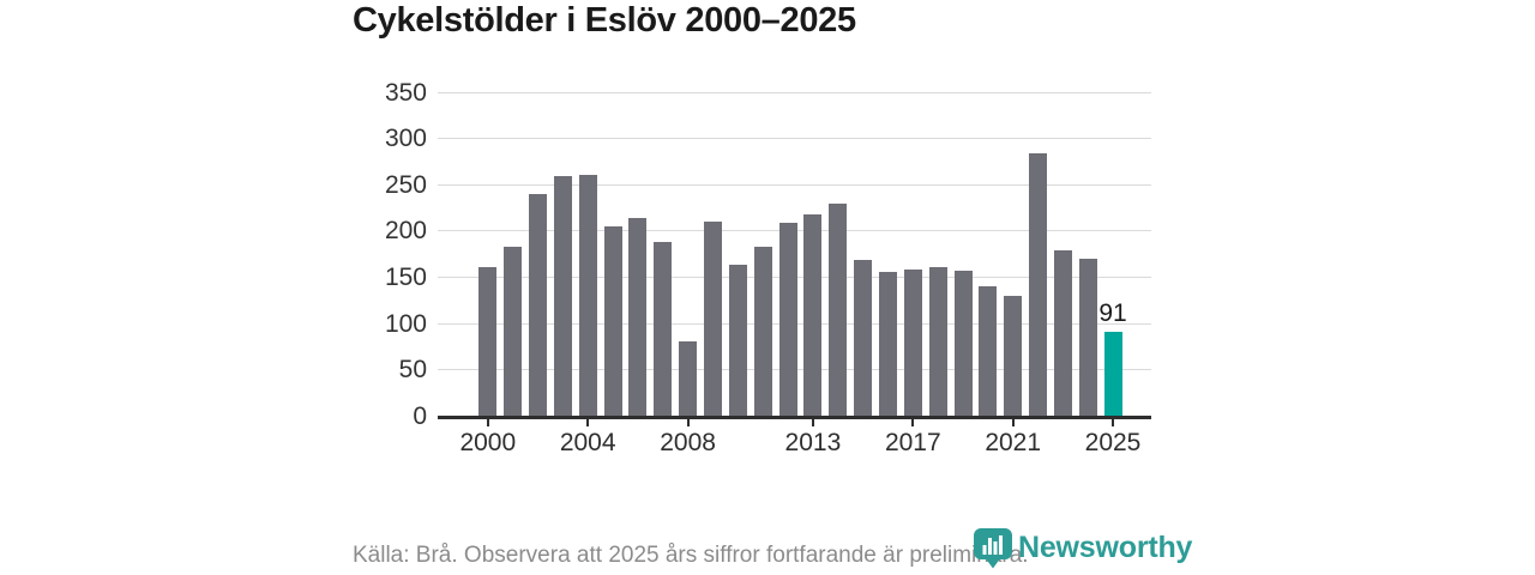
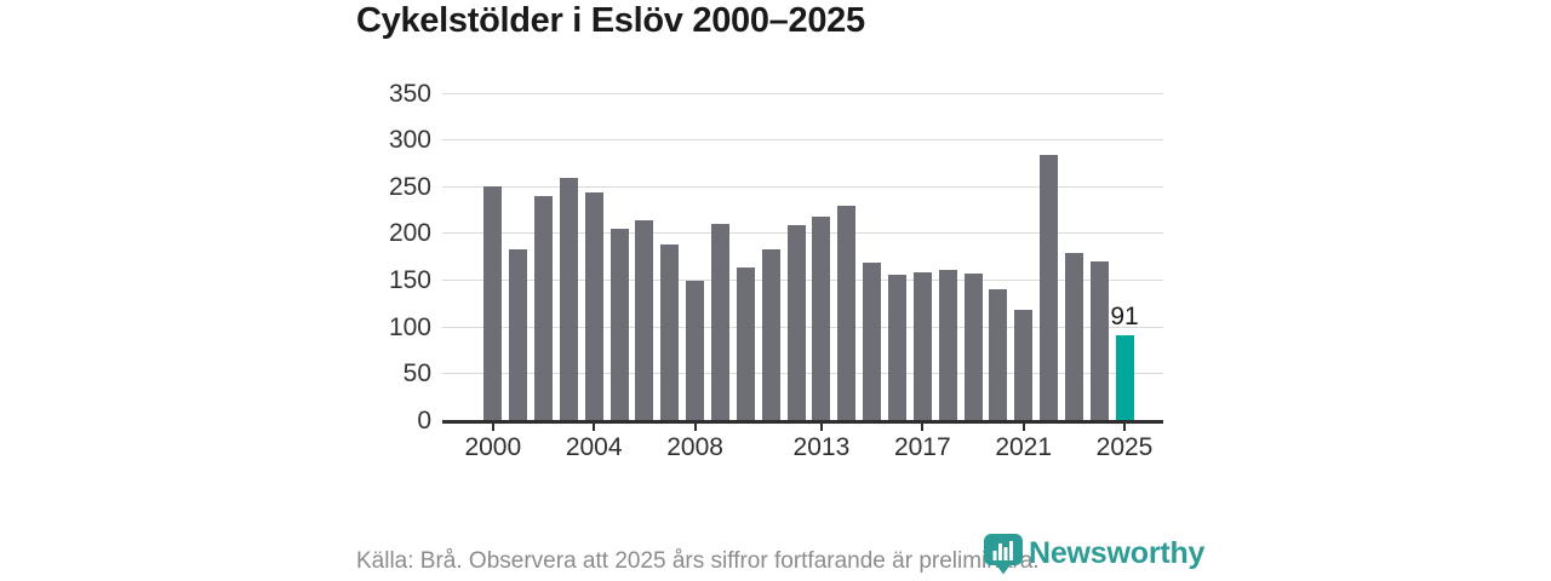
2000: 160 -> 250
2004: 260 -> 240
2008: 80 -> 150
2021: 130 -> 120
